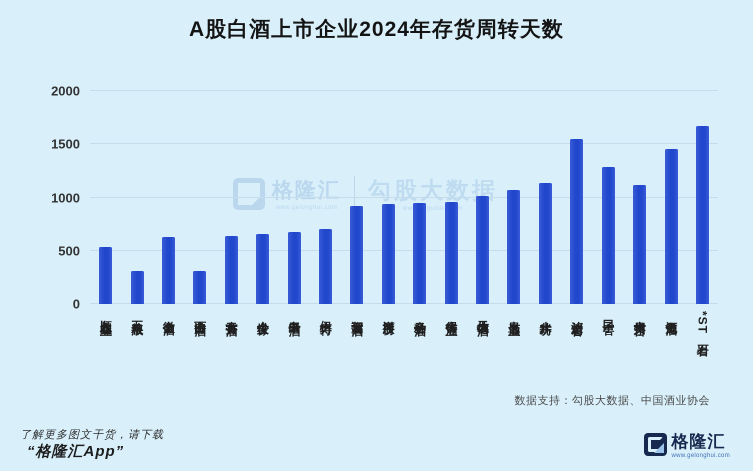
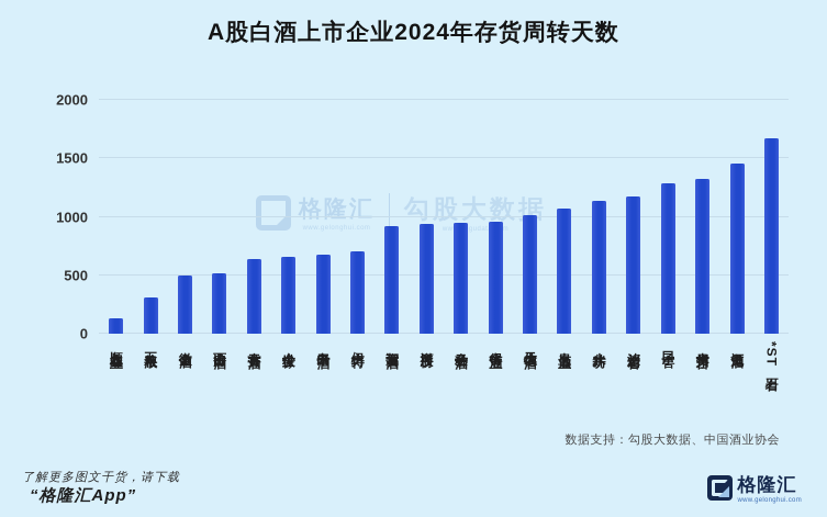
顺鑫农业: 540 -> 140
金徽酒: 630 -> 500
山西汾酒: 310 -> 520
泸州老窖: 1550 -> 1170
贵州茅台: 1120 -> 1320
